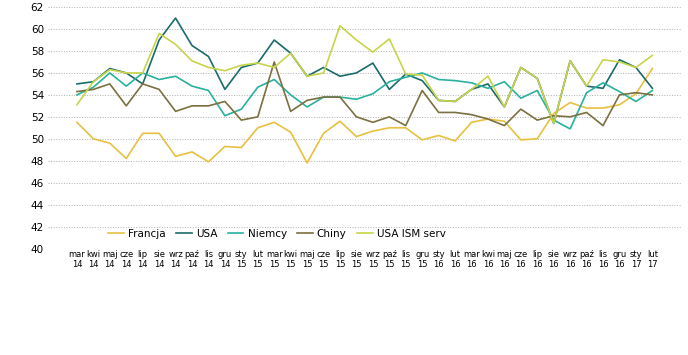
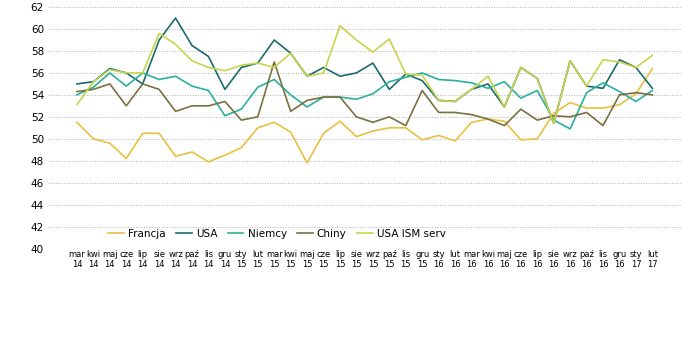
Francja/gru 14: 49.3 -> 48.5
